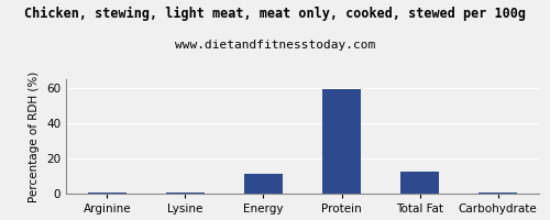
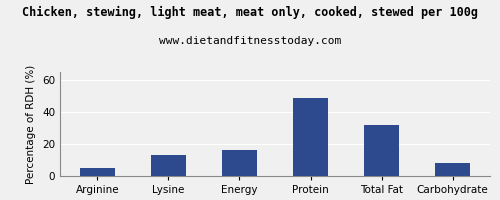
Arginine: 0 -> 5
Lysine: 1 -> 13
Energy: 11 -> 16
Protein: 60 -> 49
Total Fat: 12 -> 32
Carbohydrate: 1 -> 8
